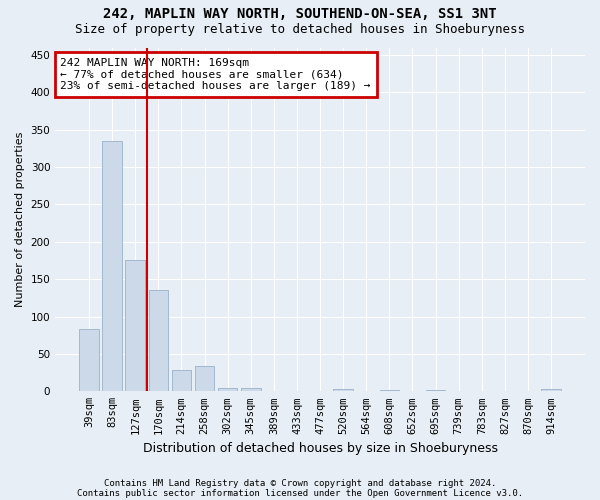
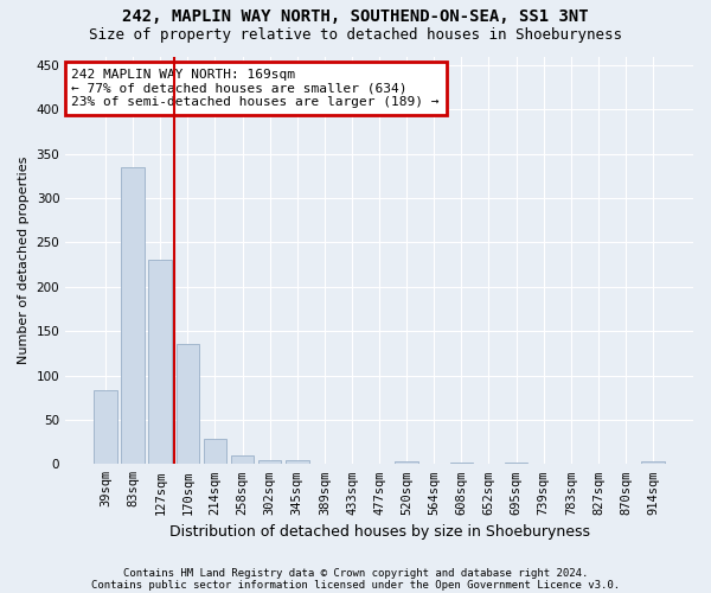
127sqm: 176 -> 230
258sqm: 34 -> 10
